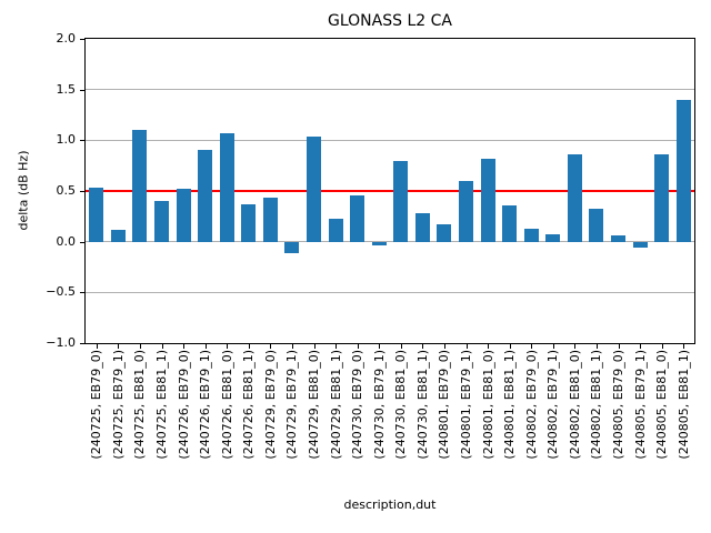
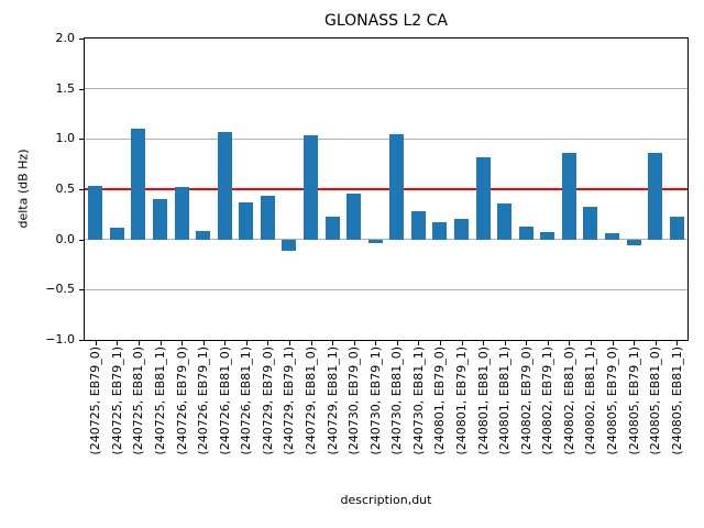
(240726, EB79_1): 0.9 -> 0.1
(240730, EB81_0): 0.8 -> 1.1
(240801, EB79_1): 0.6 -> 0.2
(240805, EB81_1): 1.4 -> 0.2
